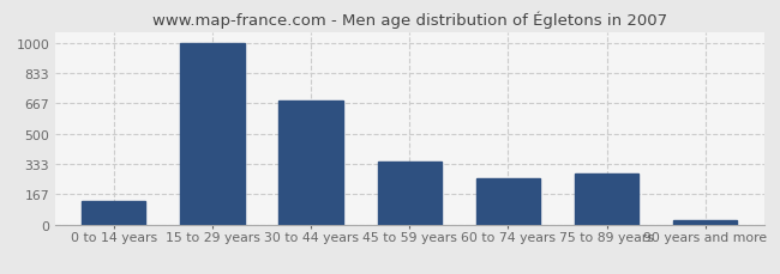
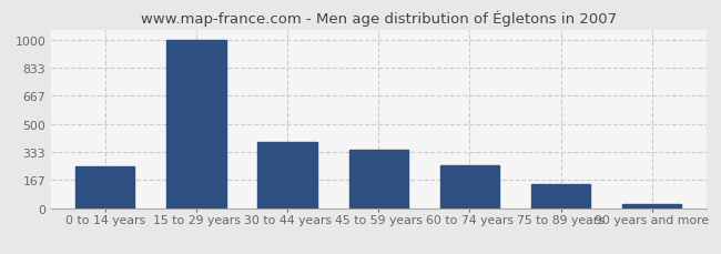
0 to 14 years: 130 -> 250
30 to 44 years: 680 -> 390
75 to 89 years: 280 -> 140
